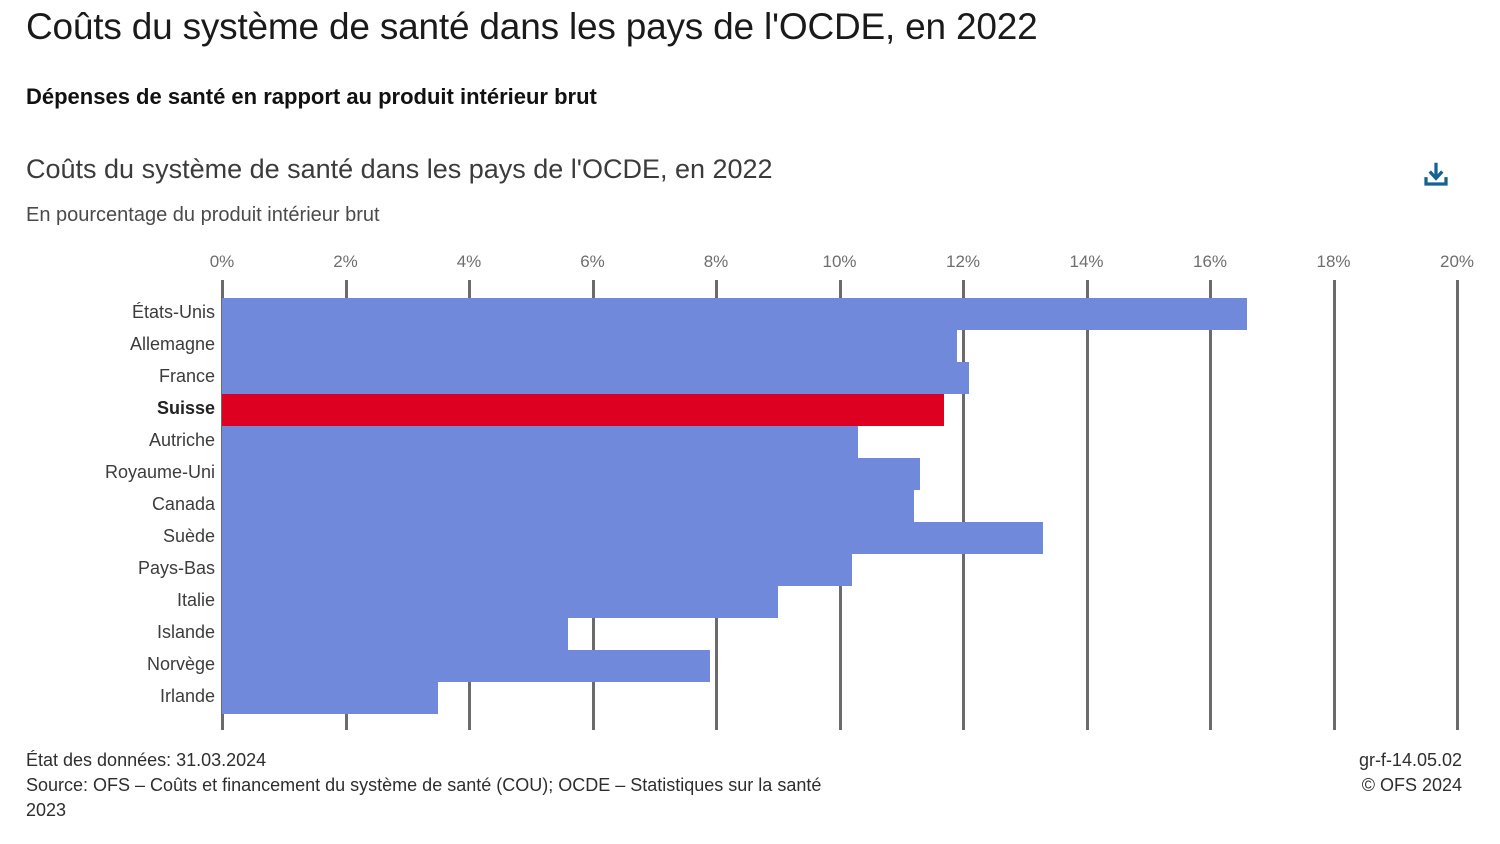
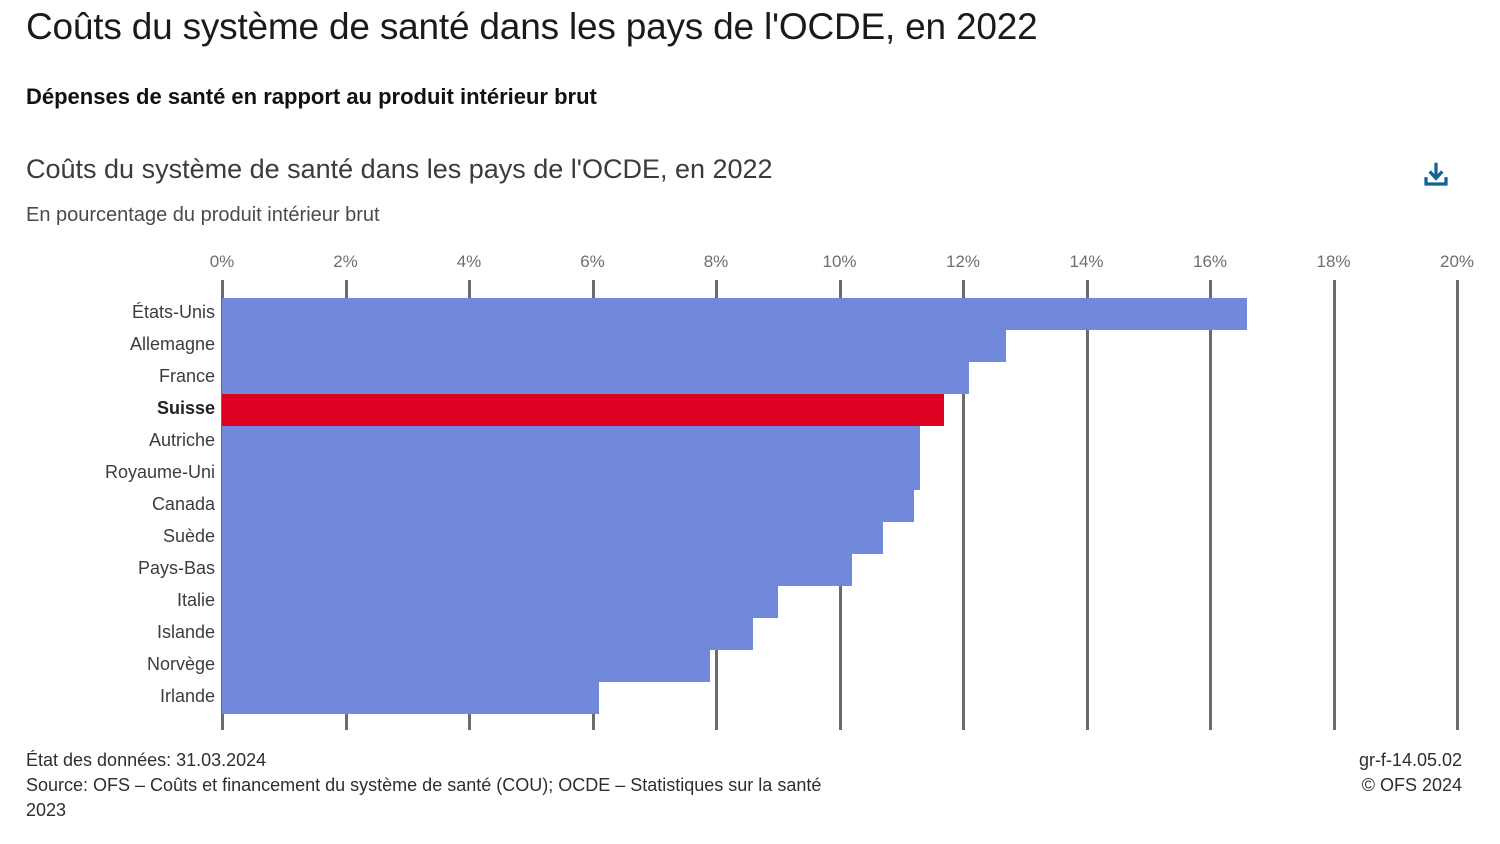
Allemagne: 11.9% -> 12.7%
Autriche: 10.3% -> 11.3%
Suède: 13.3% -> 10.7%
Islande: 5.6% -> 8.6%
Irlande: 3.5% -> 6.1%
